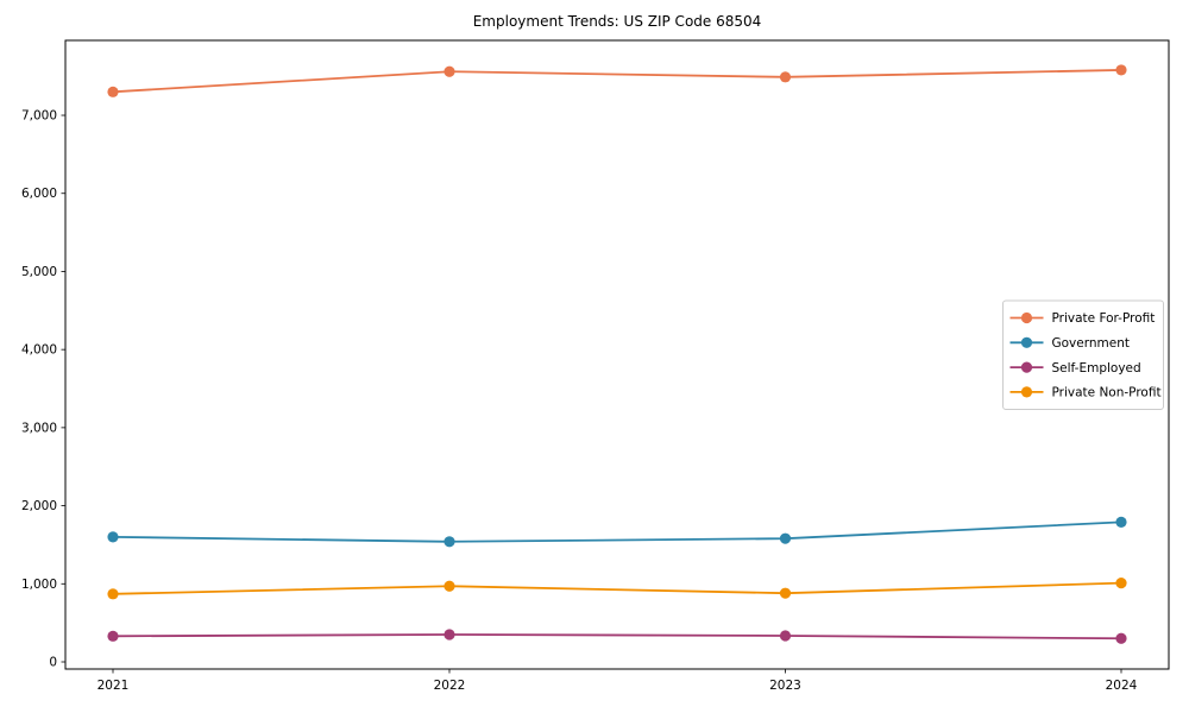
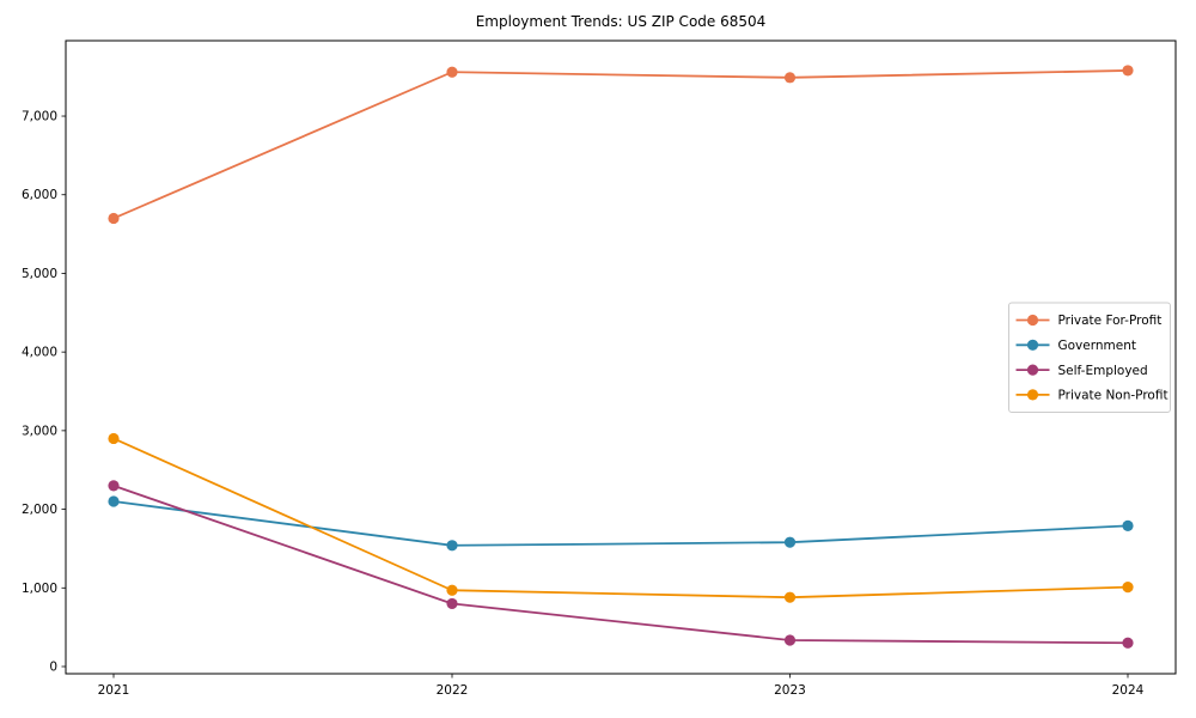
Private For-Profit/2021: 7300 -> 5700
Government/2021: 1600 -> 2100
Self-Employed/2021: 300 -> 2300
Private Non-Profit/2021: 900 -> 2900
Self-Employed/2022: 400 -> 800
